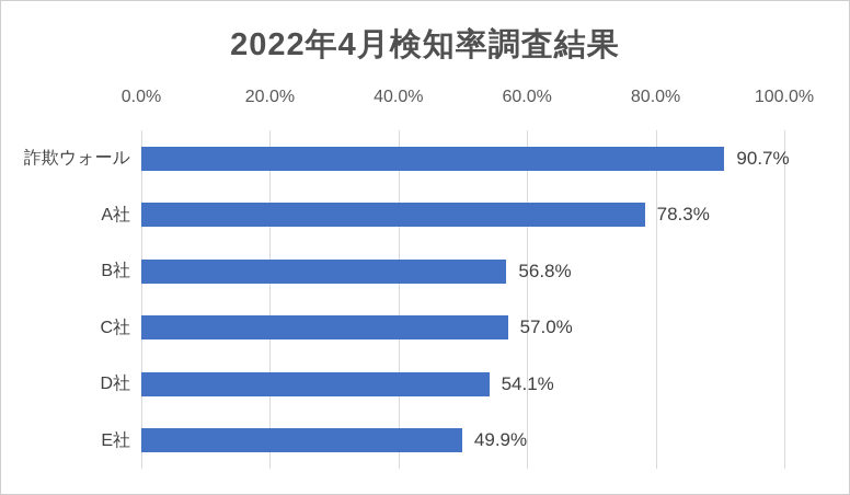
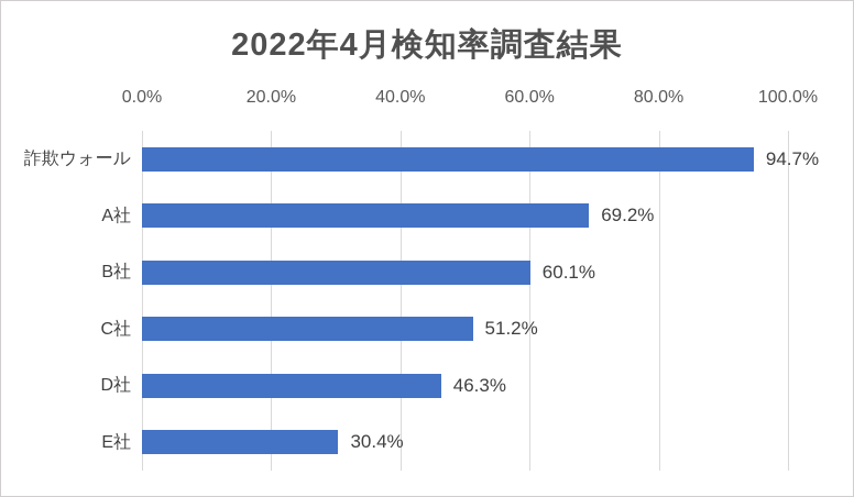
詐欺ウォール: 90.7% -> 94.7%
A社: 78.3% -> 69.2%
B社: 56.8% -> 60.1%
C社: 57.0% -> 51.2%
D社: 54.1% -> 46.3%
E社: 49.9% -> 30.4%
